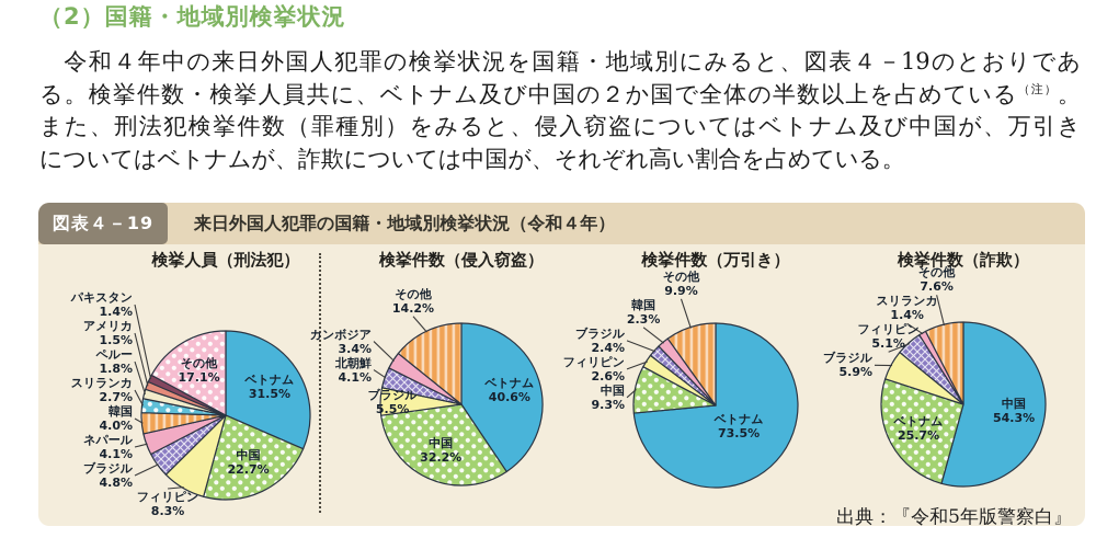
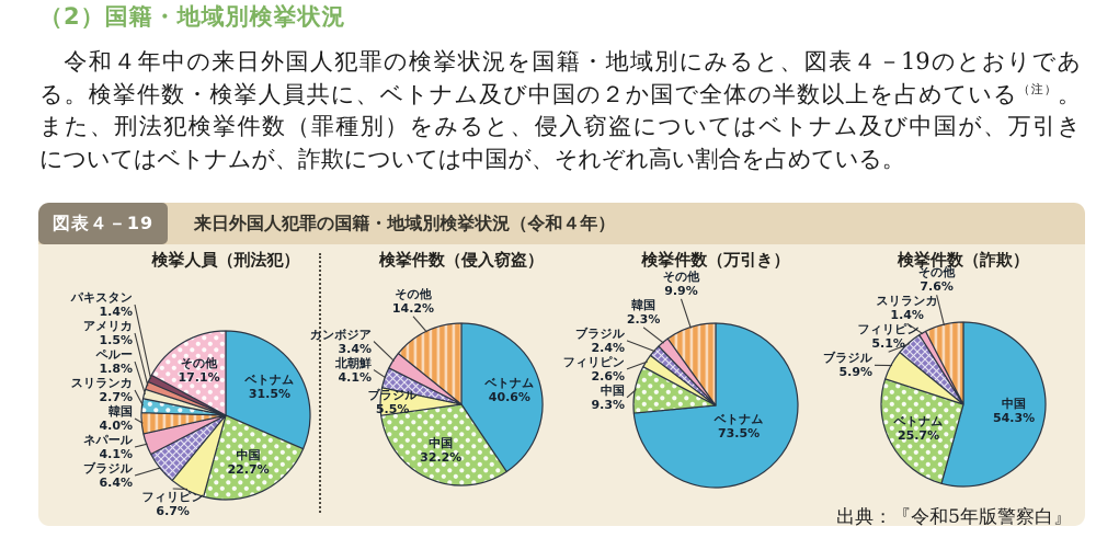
検挙人員（刑法犯）/フィリピン: 8.3% -> 6.7%
検挙人員（刑法犯）/ブラジル: 4.8% -> 6.4%
